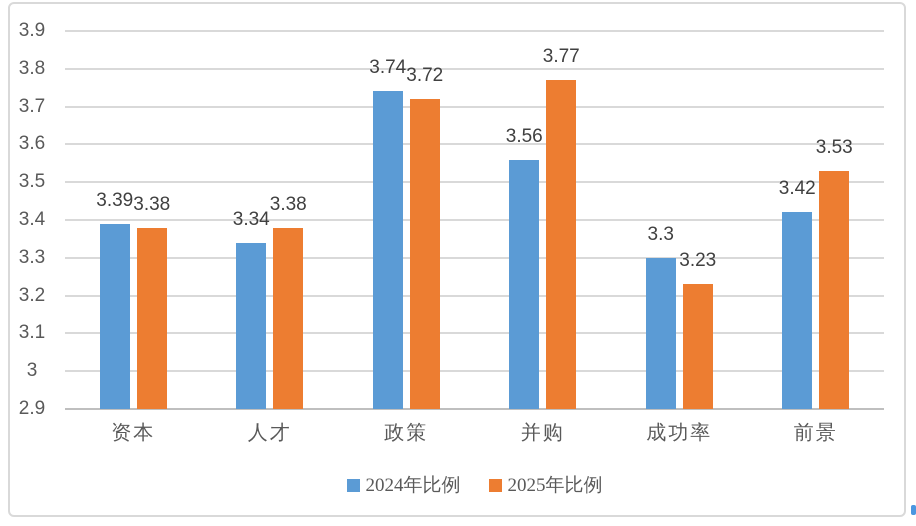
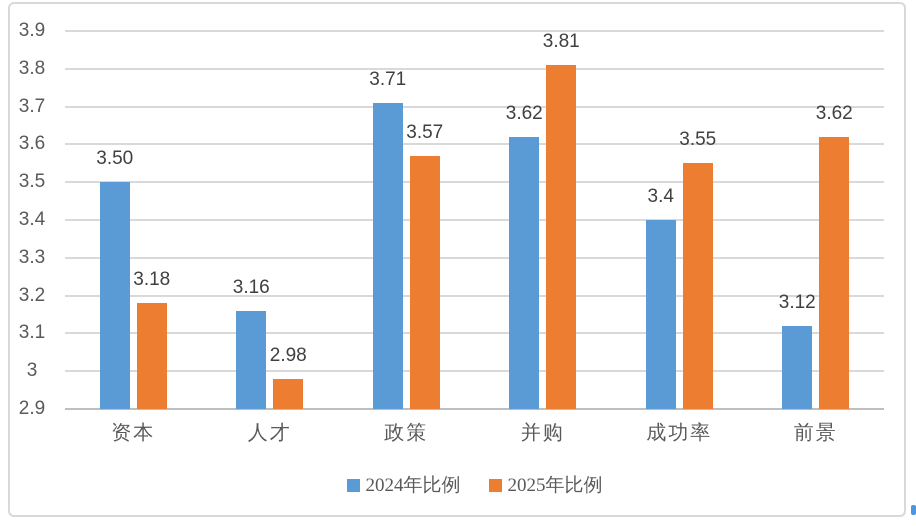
2024年比例/资本: 3.39 -> 3.50
2025年比例/资本: 3.38 -> 3.18
2024年比例/人才: 3.34 -> 3.16
2025年比例/人才: 3.38 -> 2.98
2024年比例/政策: 3.74 -> 3.71
2025年比例/政策: 3.72 -> 3.57
2024年比例/并购: 3.56 -> 3.62
2025年比例/并购: 3.77 -> 3.81
2024年比例/成功率: 3.3 -> 3.4
2025年比例/成功率: 3.23 -> 3.55
2024年比例/前景: 3.42 -> 3.12
2025年比例/前景: 3.53 -> 3.62
